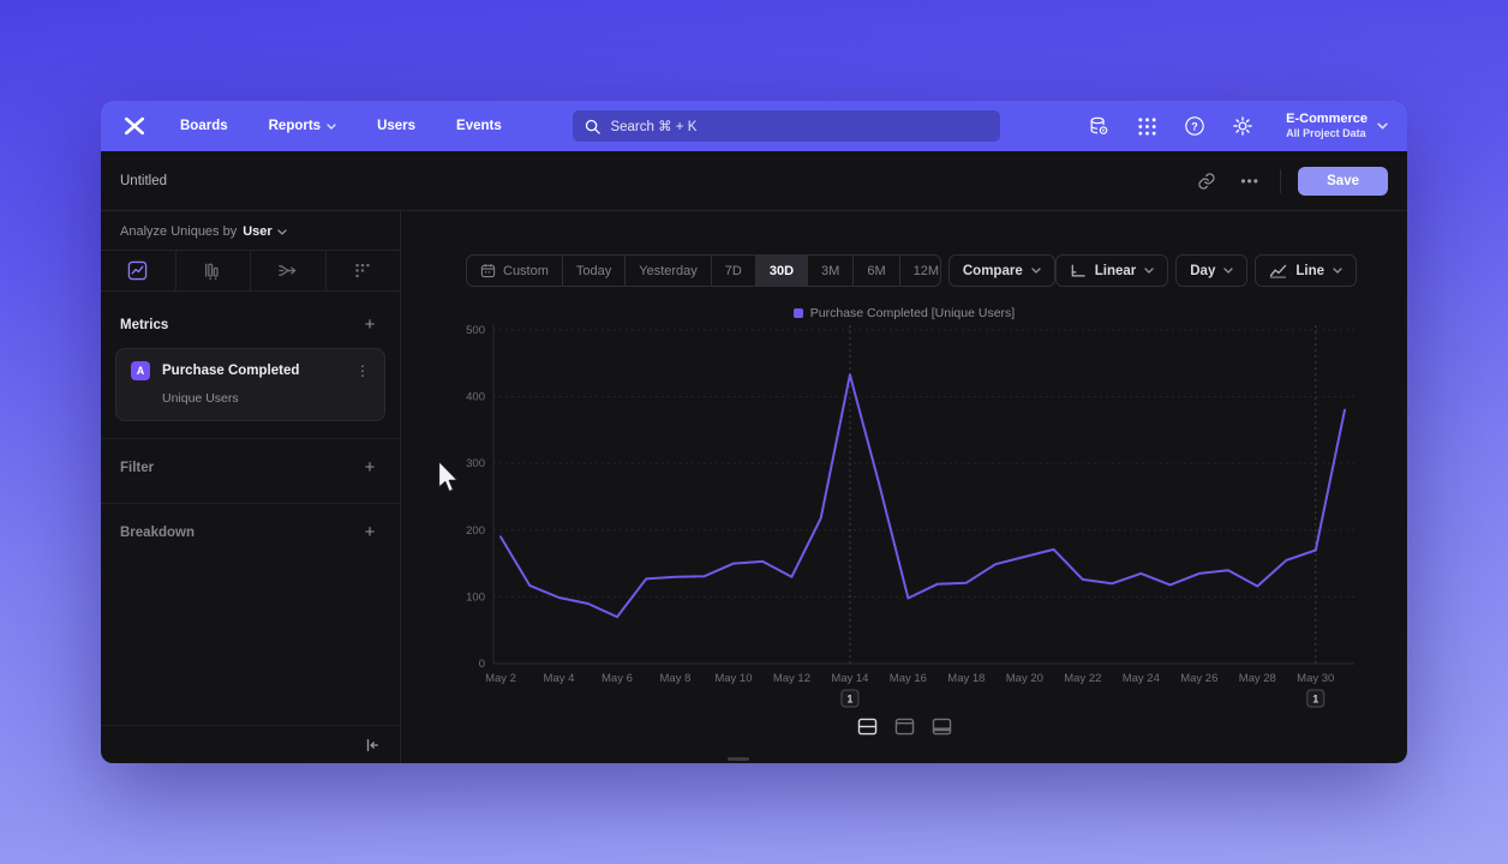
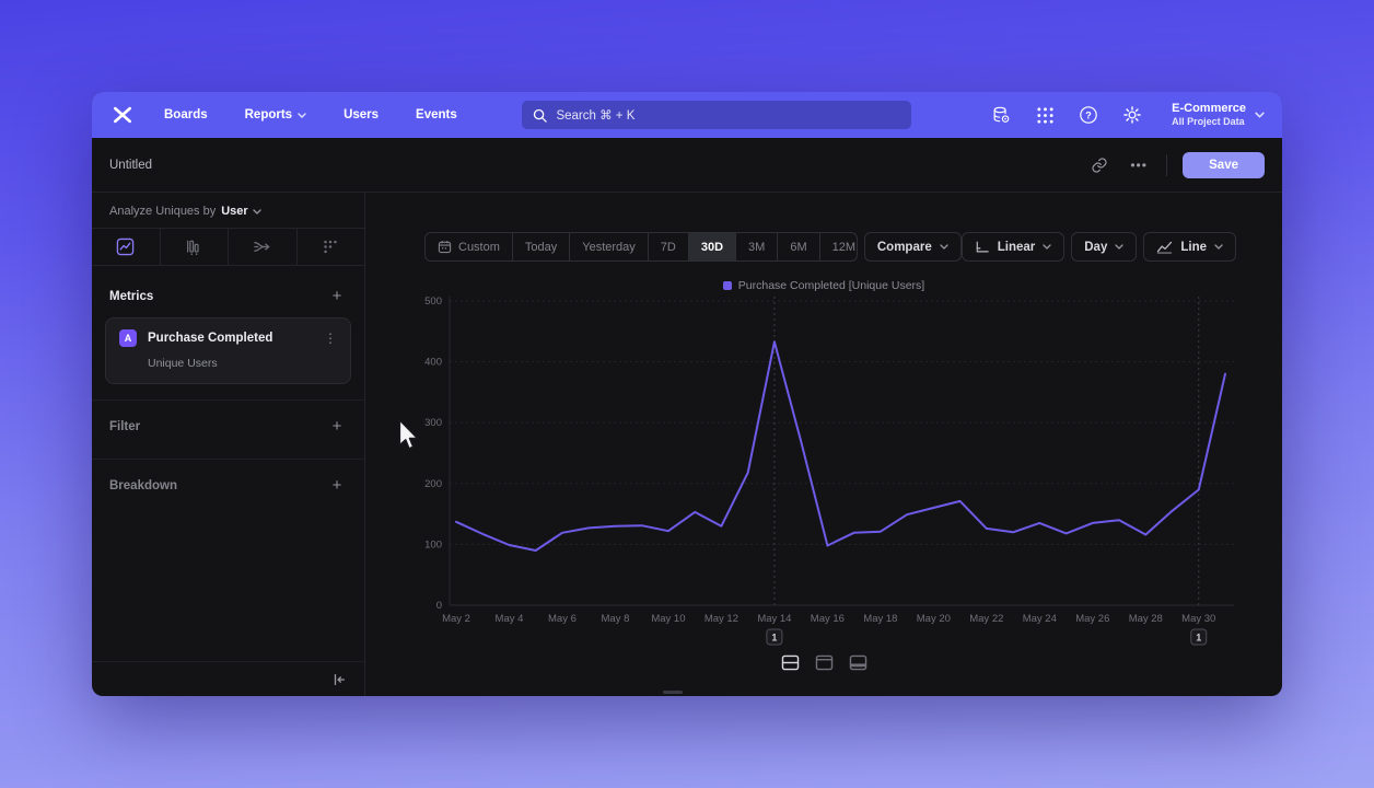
May 2: 190 -> 140
May 6: 70 -> 120
May 10: 150 -> 120
May 30: 170 -> 190
